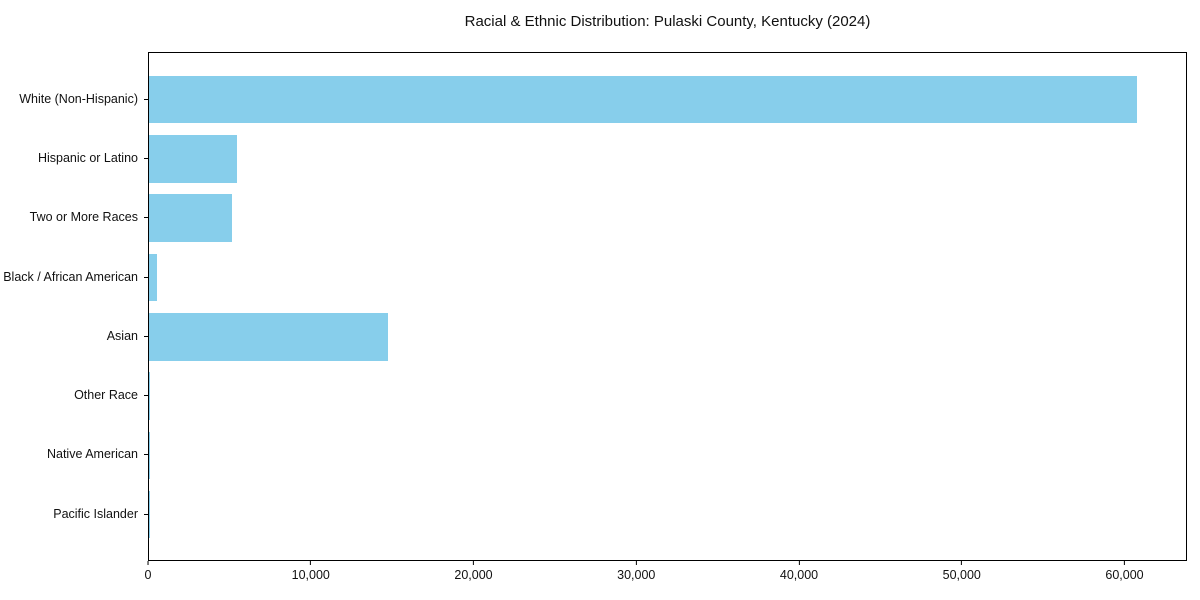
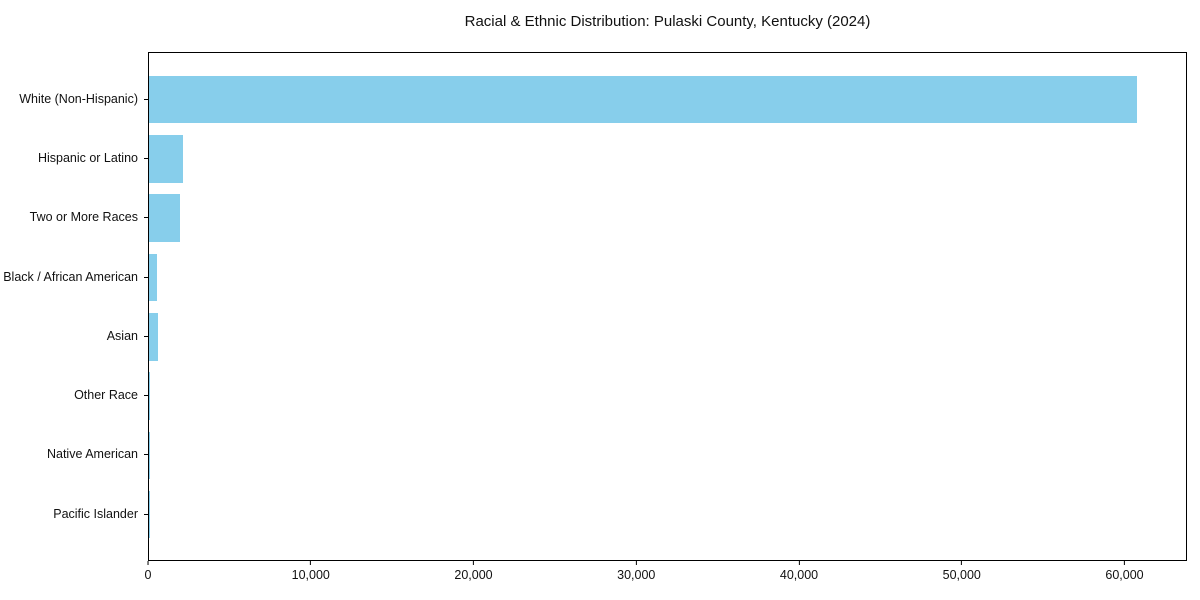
Hispanic or Latino: 5400 -> 2100
Two or More Races: 5100 -> 1900
Asian: 14700 -> 600
